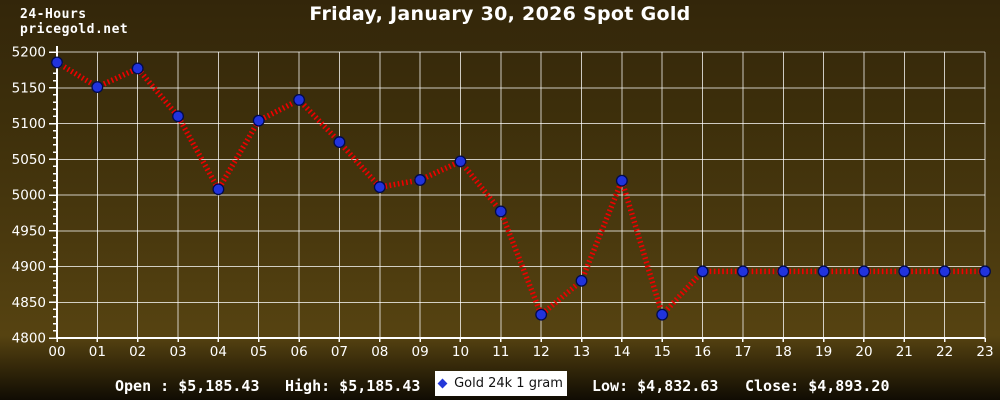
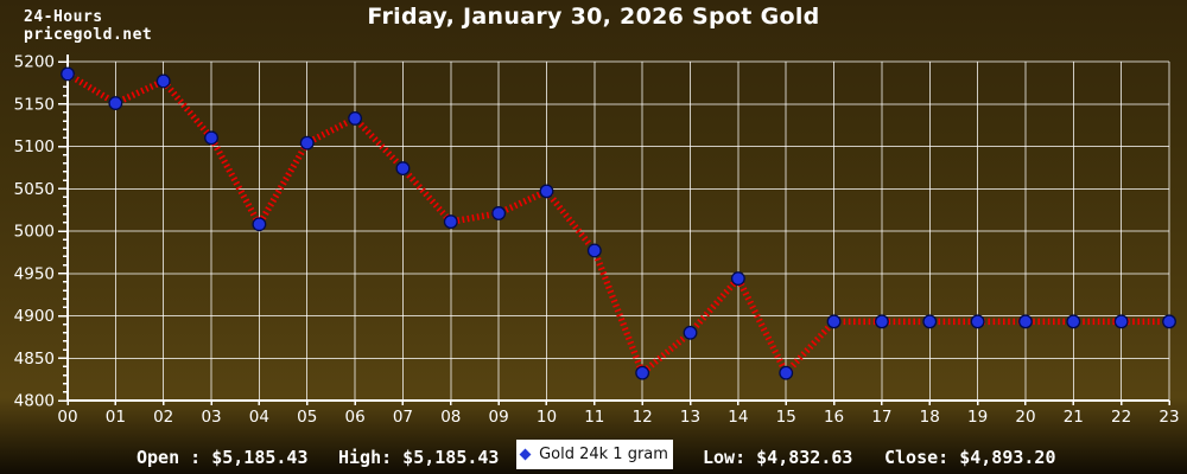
14: 5020 -> 4940
